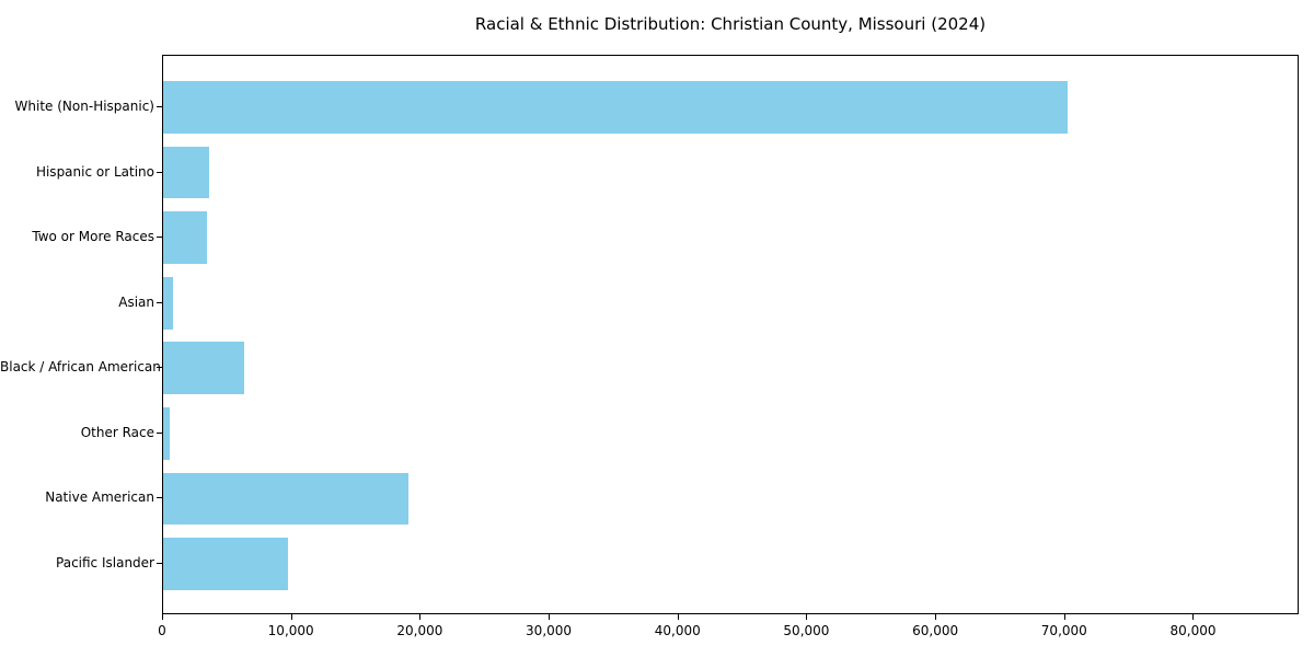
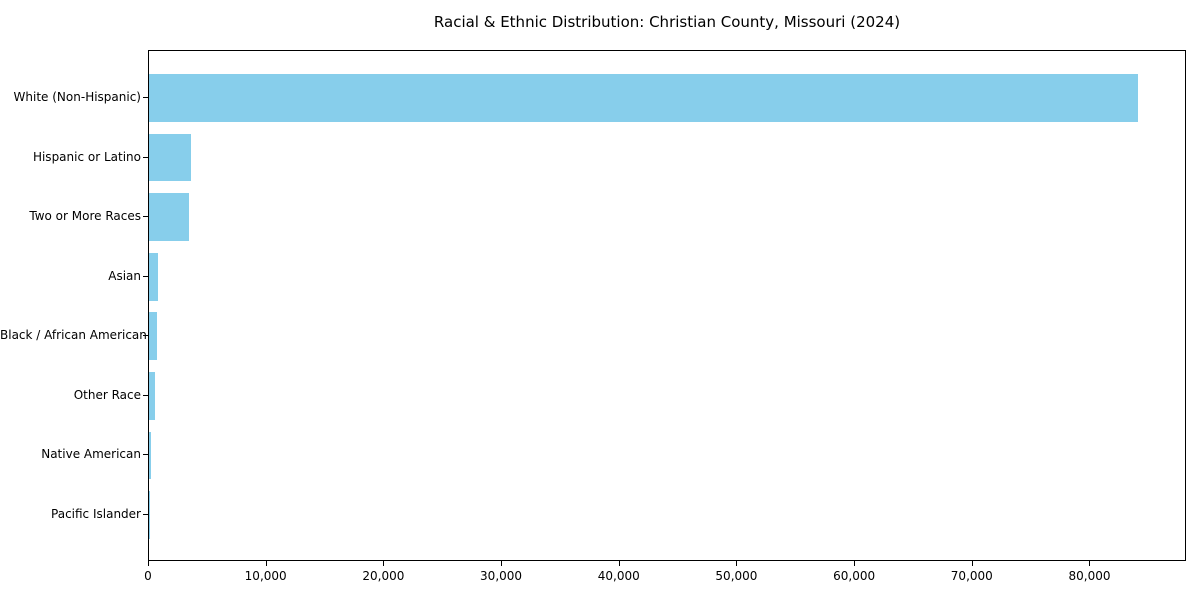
White (Non-Hispanic): 70200 -> 84000
Black / African American: 6300 -> 700
Native American: 19000 -> 100
Pacific Islander: 9700 -> 100
